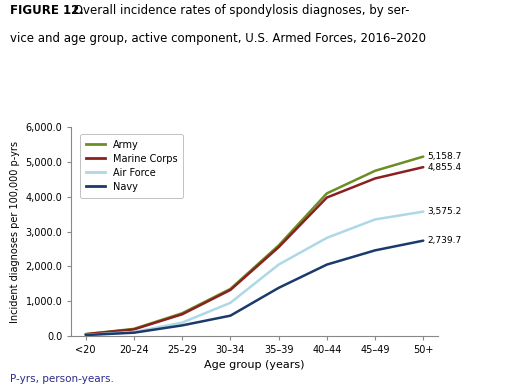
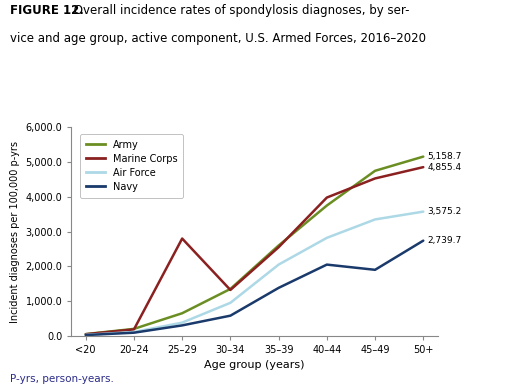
Marine Corps/25–29: 620 -> 2,800
Army/40–44: 4,100 -> 3,750
Navy/45–49: 2,460 -> 1,900
